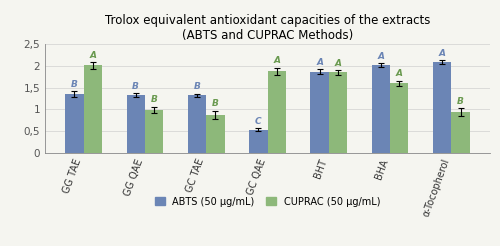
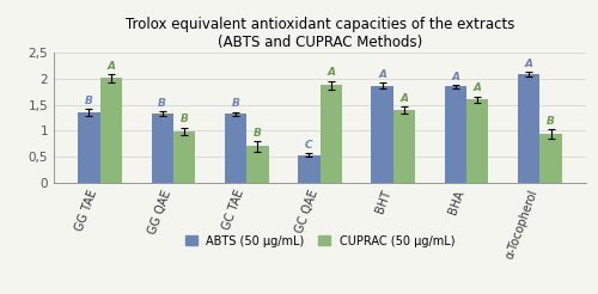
CUPRAC (50 μg/mL)/GC TAE: 0,87 -> 0,70
CUPRAC (50 μg/mL)/BHT: 1,85 -> 1,40
ABTS (50 μg/mL)/BHA: 2,02 -> 1,85
